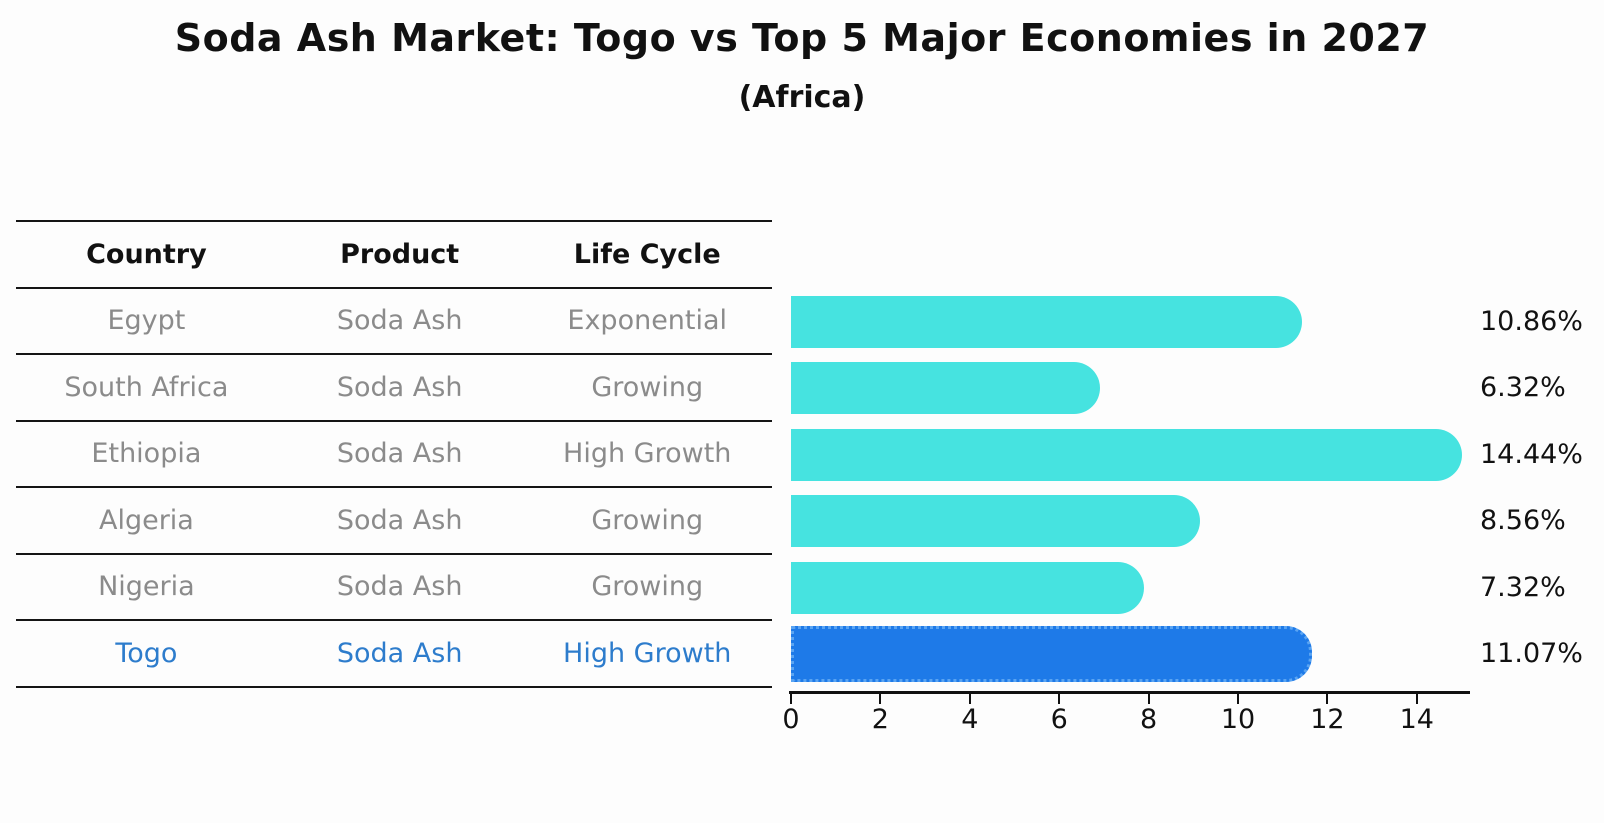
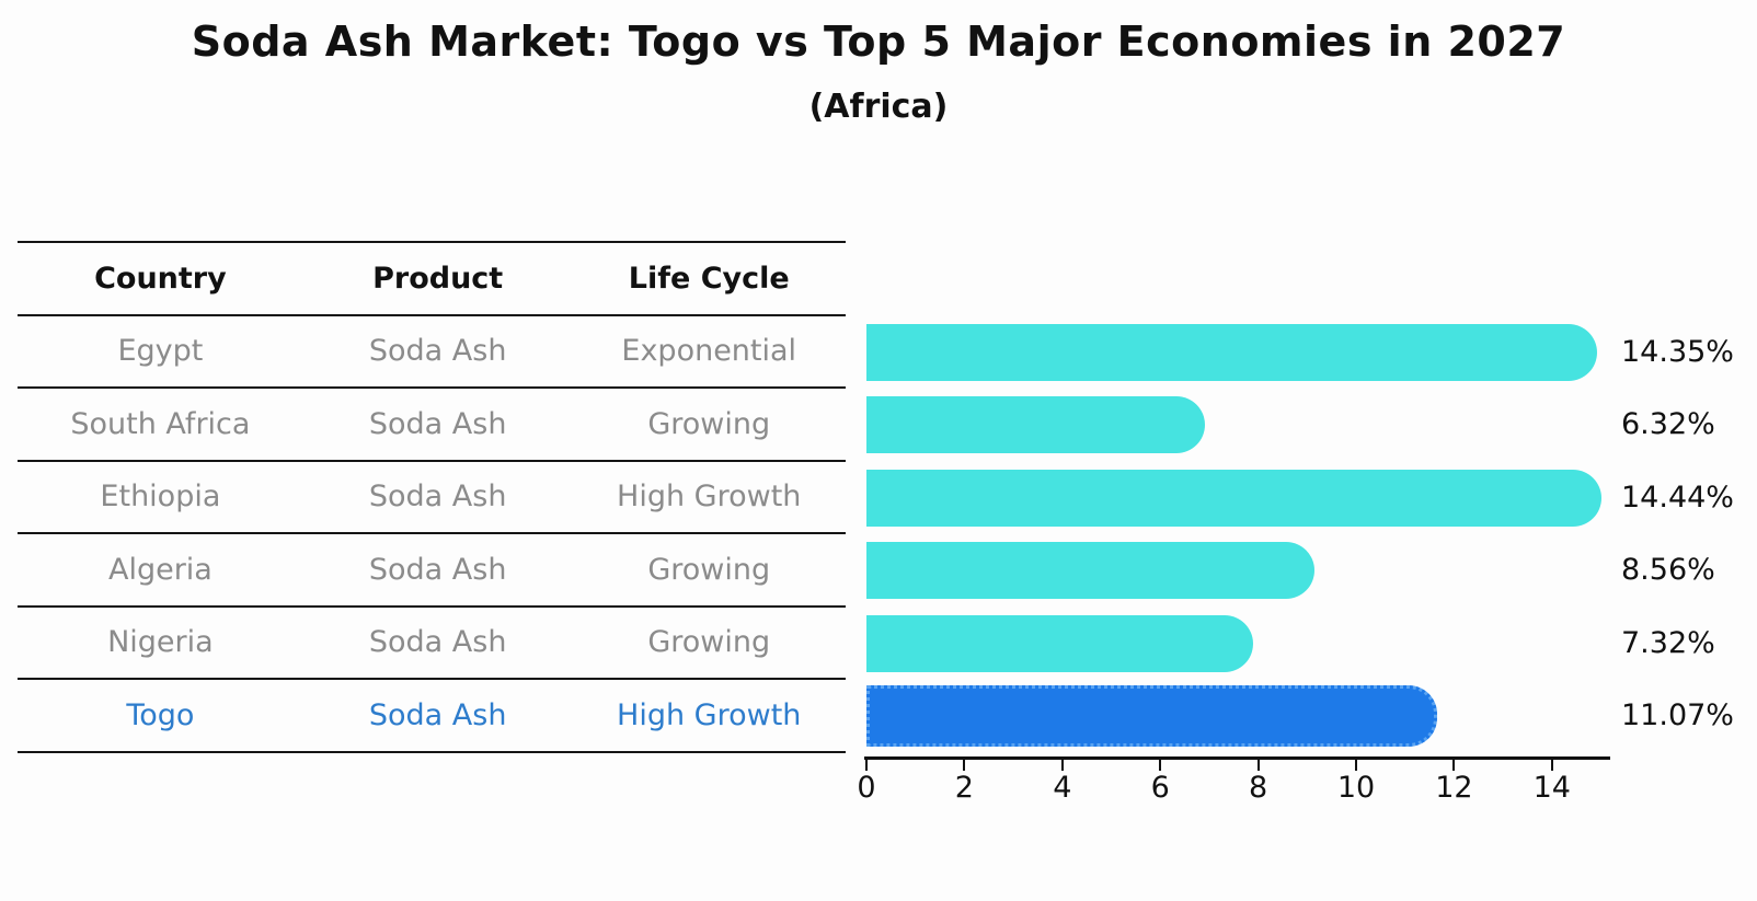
Egypt: 10.86% -> 14.35%
